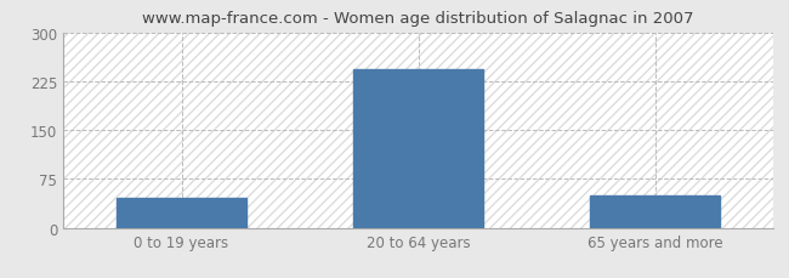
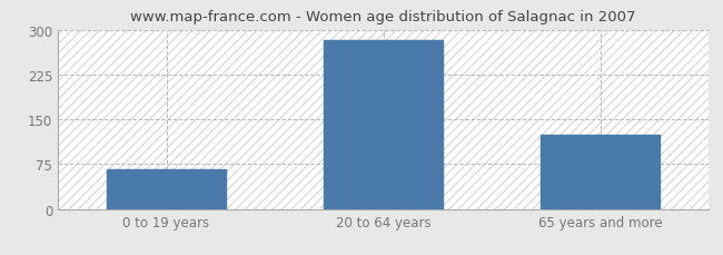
0 to 19 years: 45 -> 66
20 to 64 years: 243 -> 282
65 years and more: 50 -> 124
